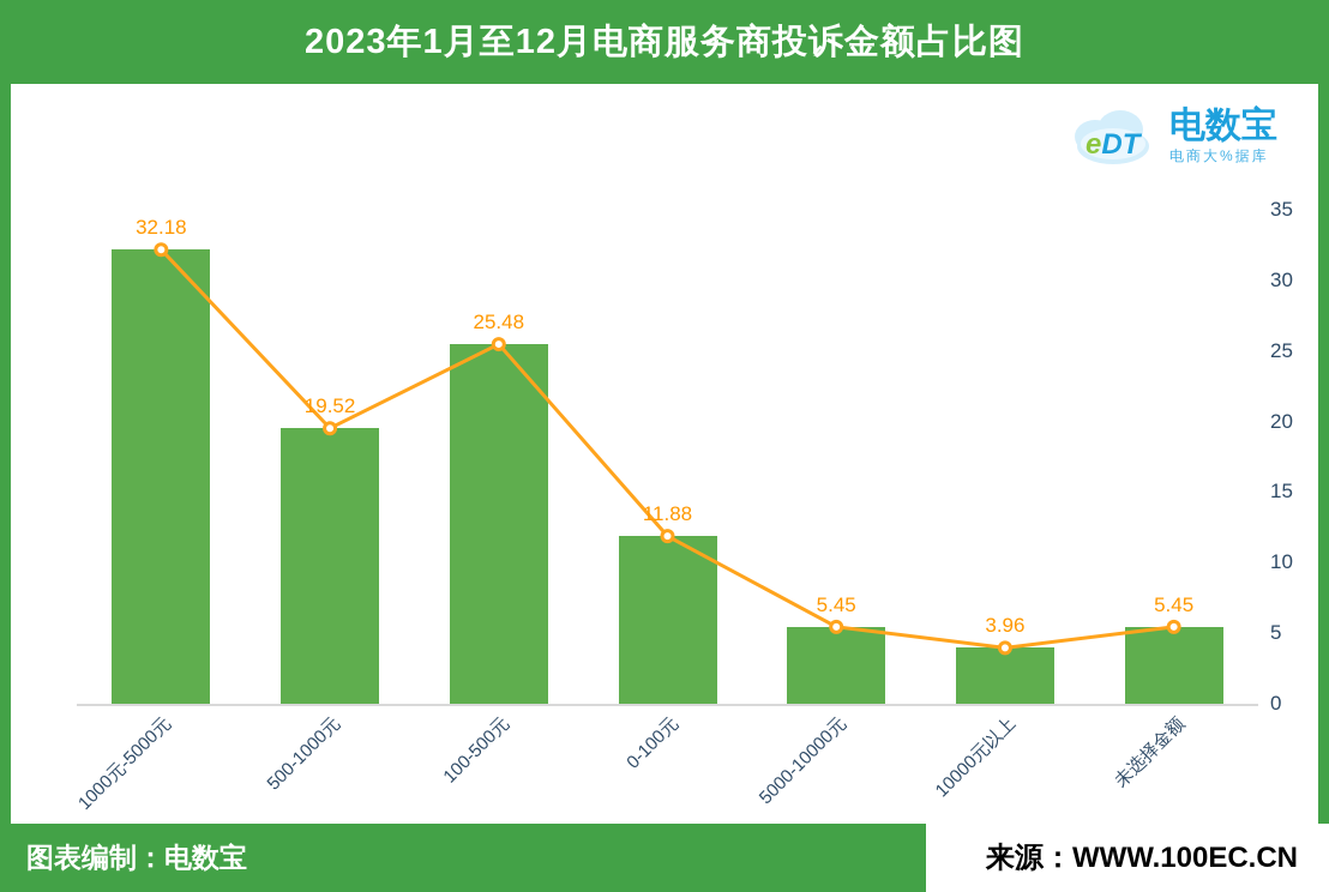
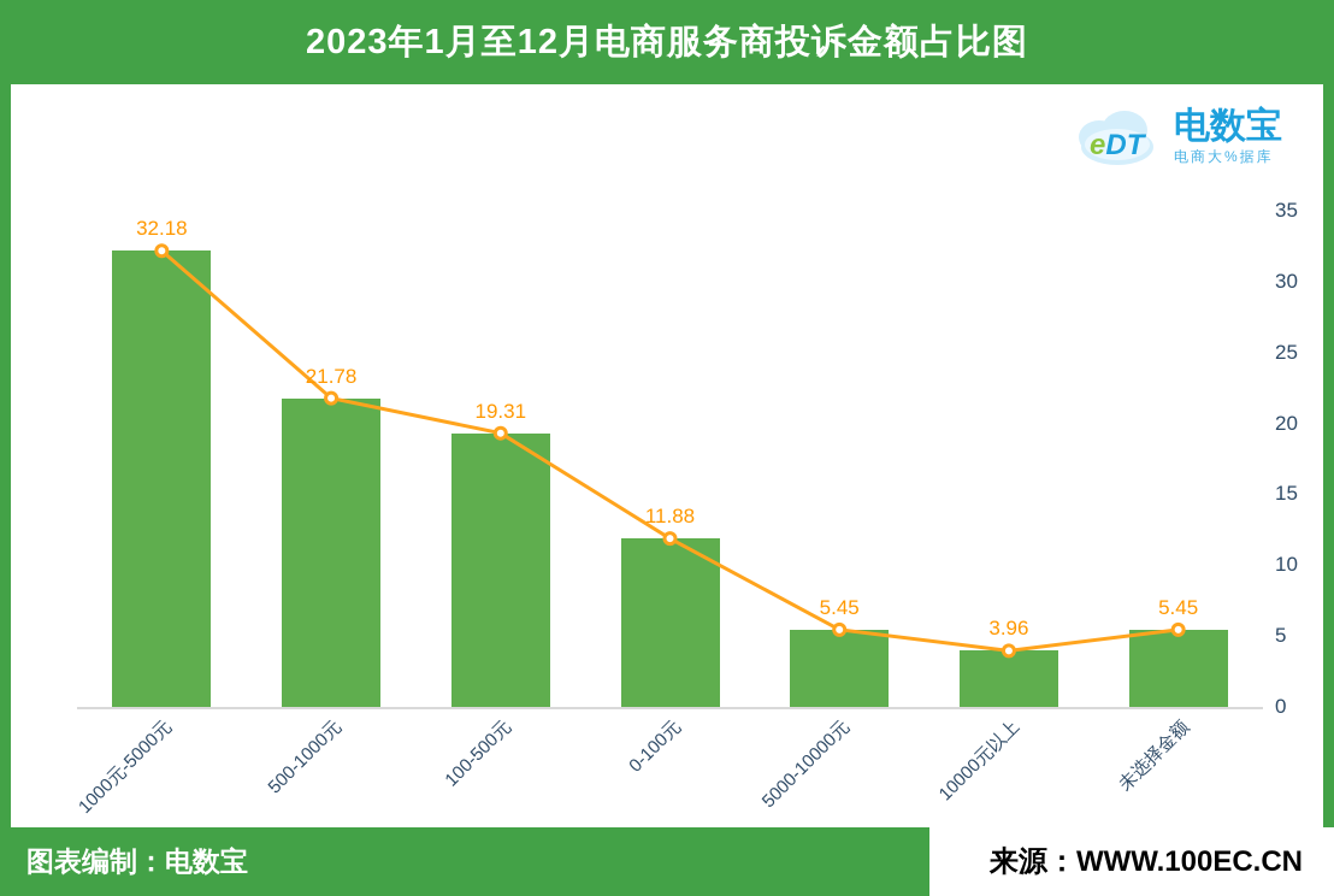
500-1000元: 19.52 -> 21.78
100-500元: 25.48 -> 19.31
